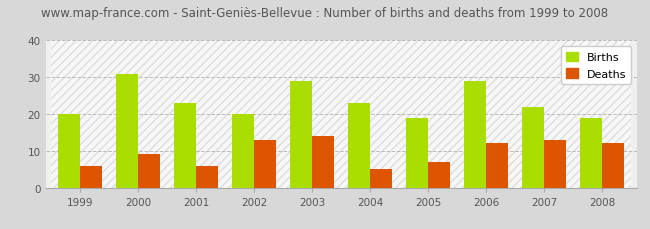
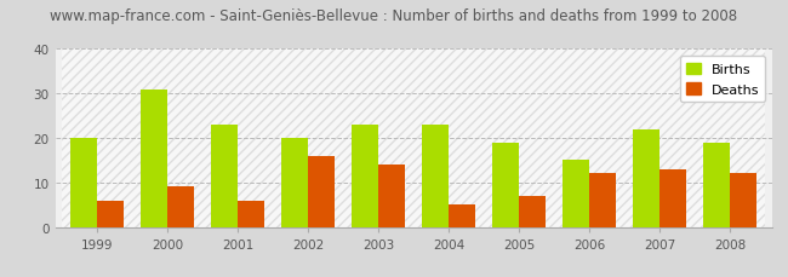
Deaths/2002: 13 -> 16
Births/2003: 29 -> 23
Births/2006: 29 -> 15
